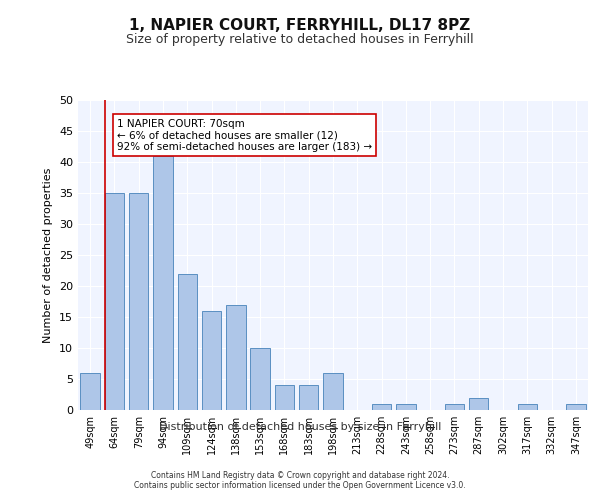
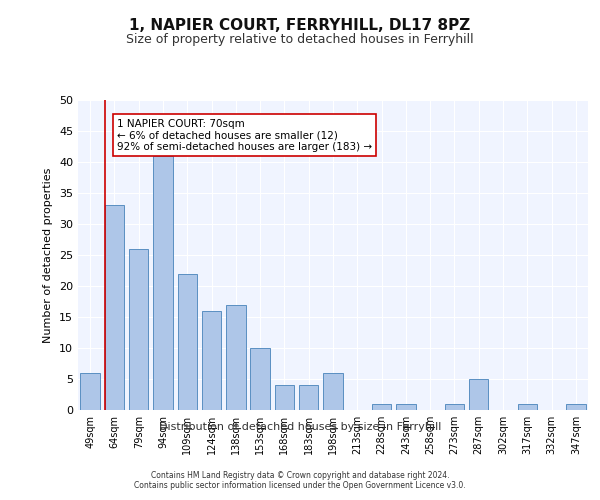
64sqm: 35 -> 33
79sqm: 35 -> 26
287sqm: 2 -> 5
